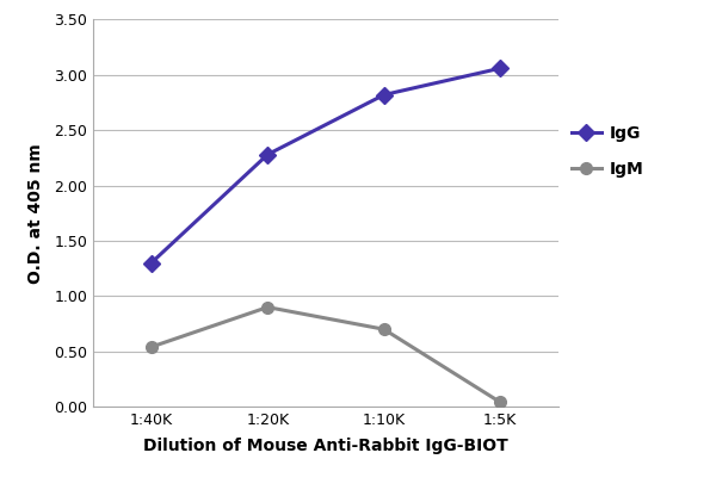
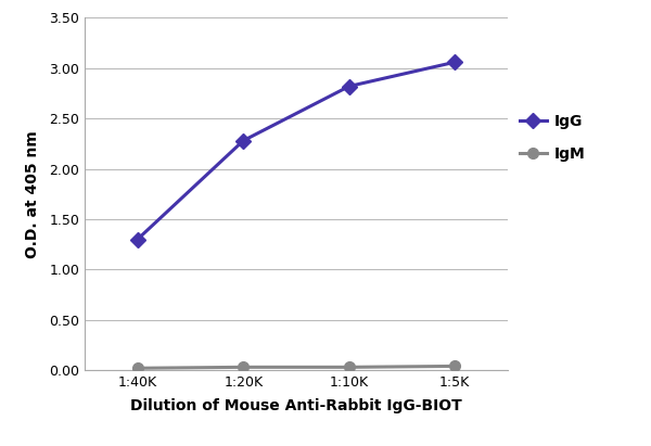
IgM/1:40K: 0.54 -> 0.02
IgM/1:20K: 0.90 -> 0.03
IgM/1:10K: 0.70 -> 0.03
